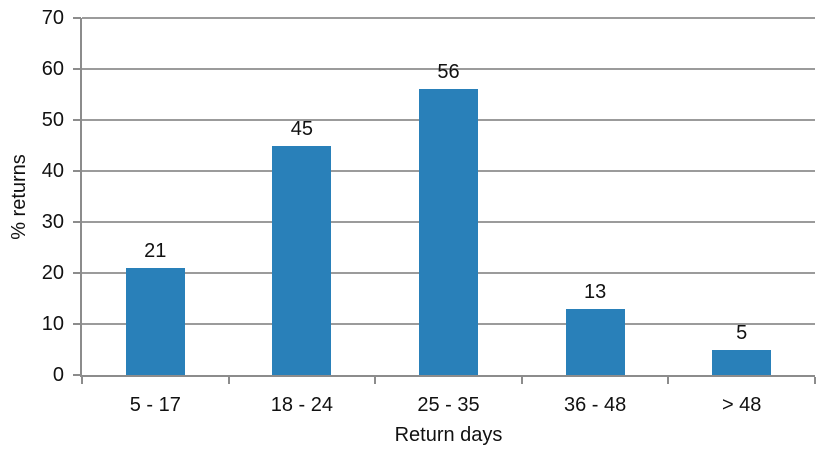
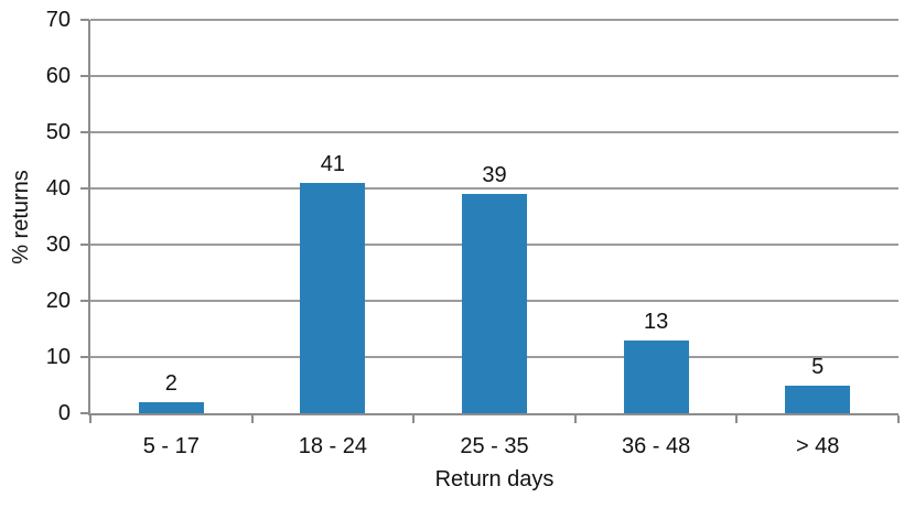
5 - 17: 21 -> 2
18 - 24: 45 -> 41
25 - 35: 56 -> 39
